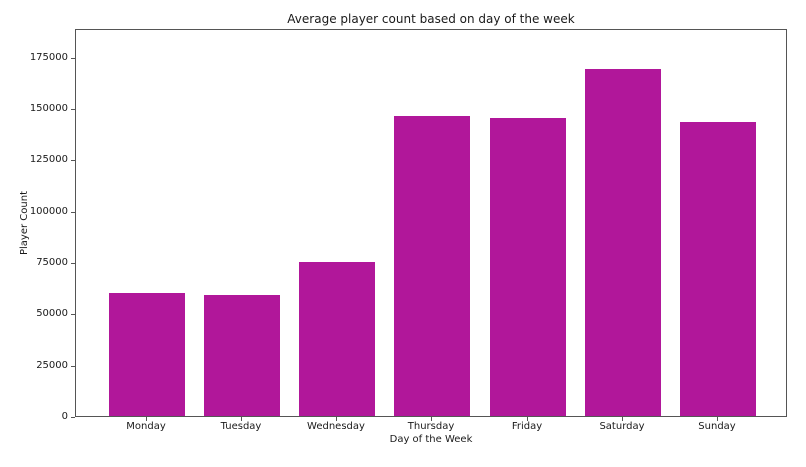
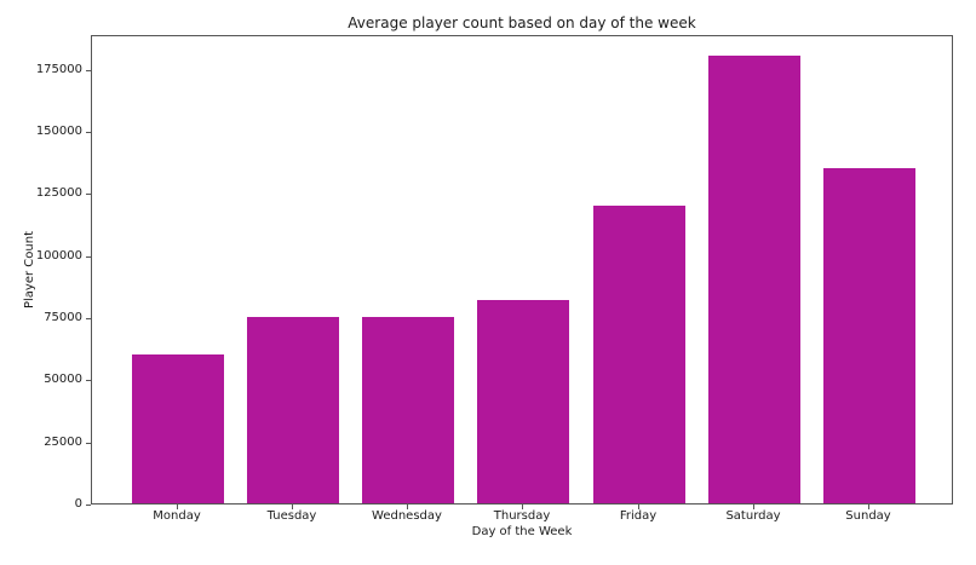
Tuesday: 59000 -> 75000
Thursday: 146000 -> 82000
Friday: 145000 -> 120000
Saturday: 169000 -> 180000
Sunday: 143000 -> 135000
